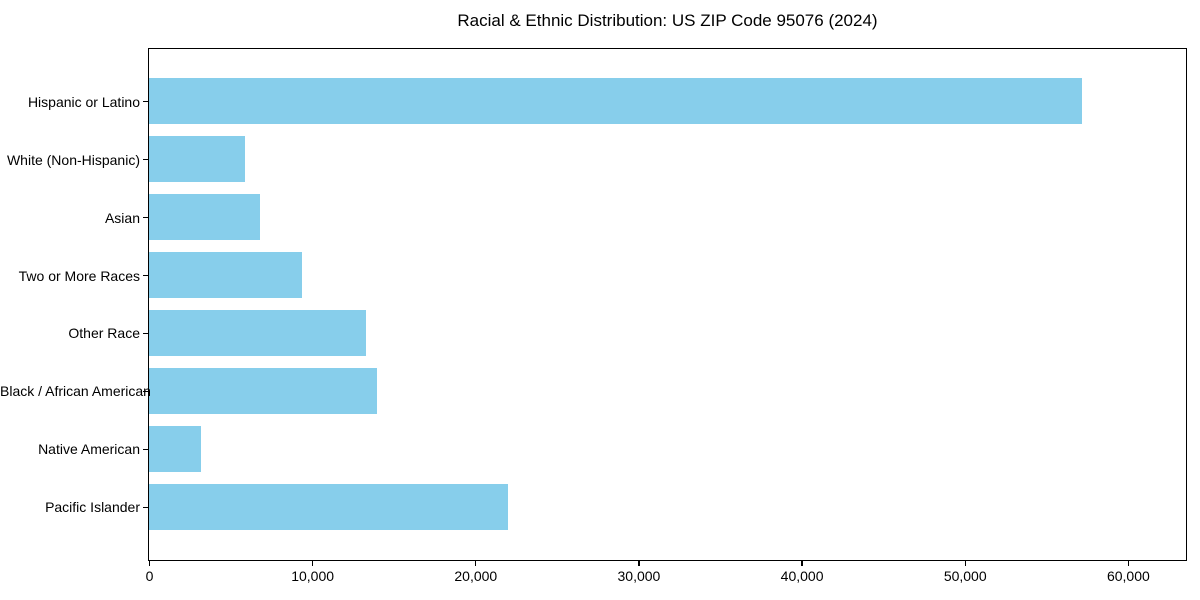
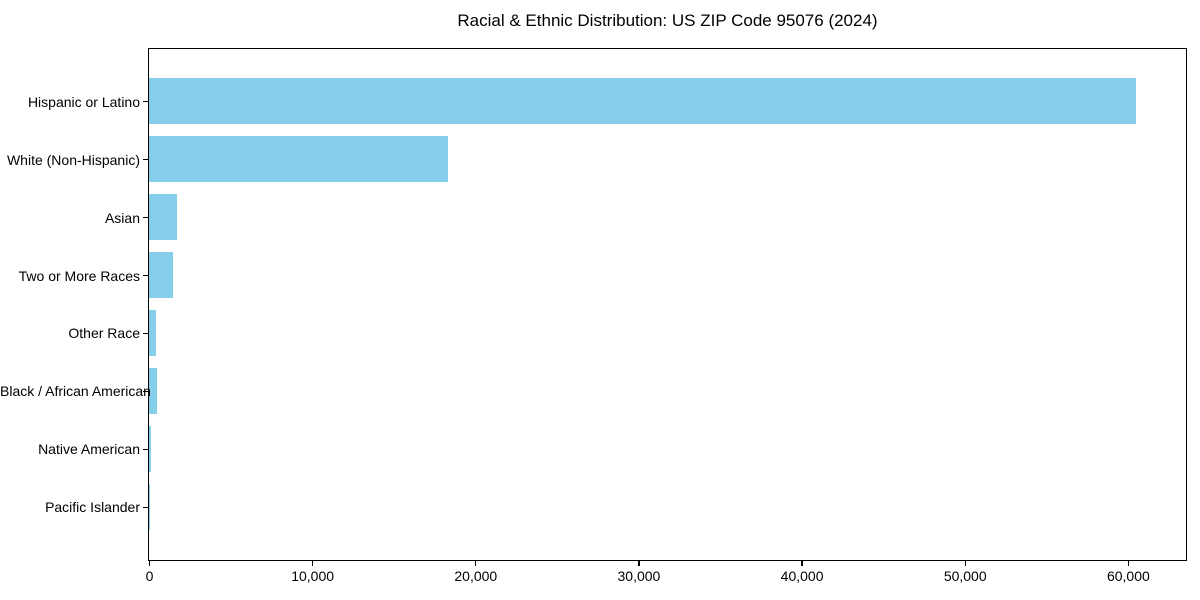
Hispanic or Latino: 57200 -> 60500
White (Non-Hispanic): 5900 -> 18300
Asian: 6800 -> 1700
Two or More Races: 9400 -> 1500
Other Race: 13300 -> 400
Black / African American: 14000 -> 500
Native American: 3200 -> 100
Pacific Islander: 22000 -> 100
